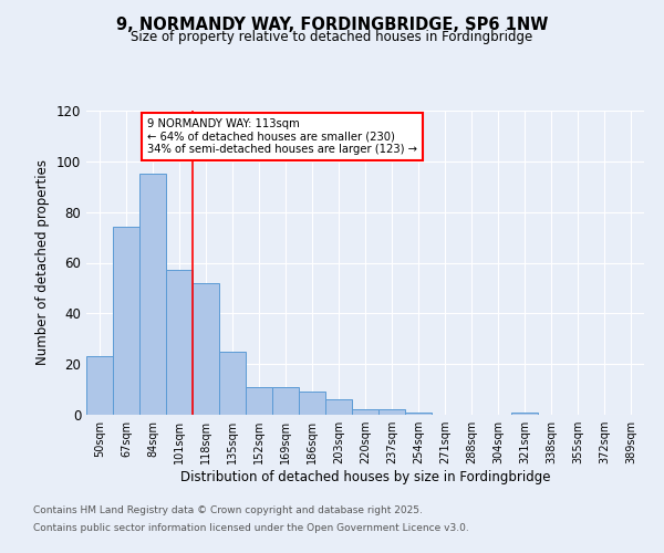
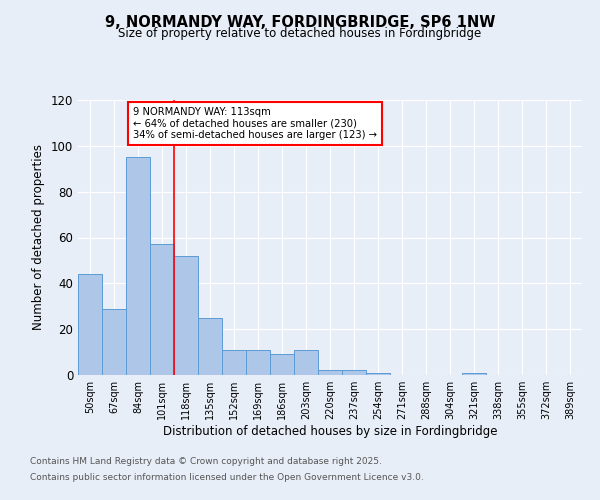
50sqm: 23 -> 44
67sqm: 74 -> 29
203sqm: 6 -> 11
